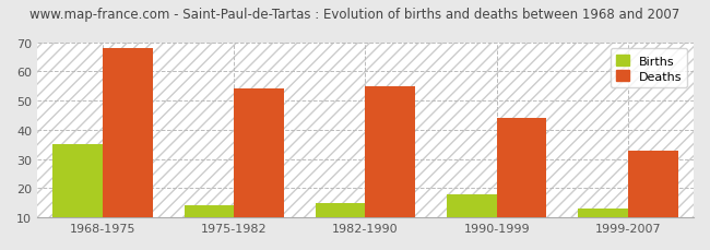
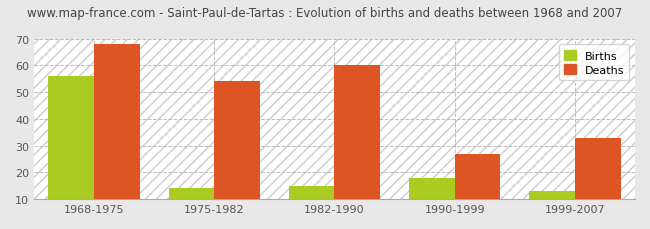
Births/1968-1975: 35 -> 56
Deaths/1982-1990: 55 -> 60
Deaths/1990-1999: 44 -> 27
